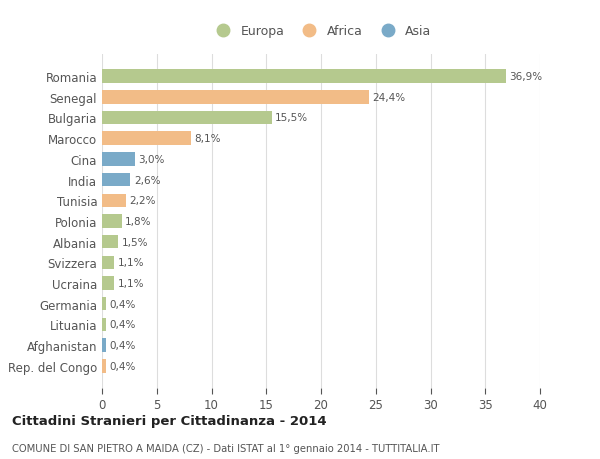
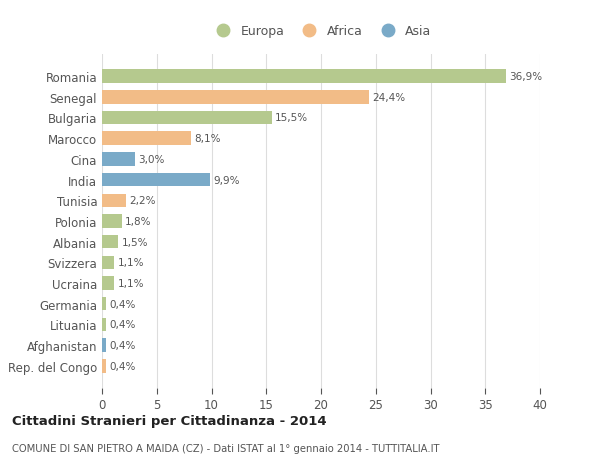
India: 2,6% -> 9,9%
